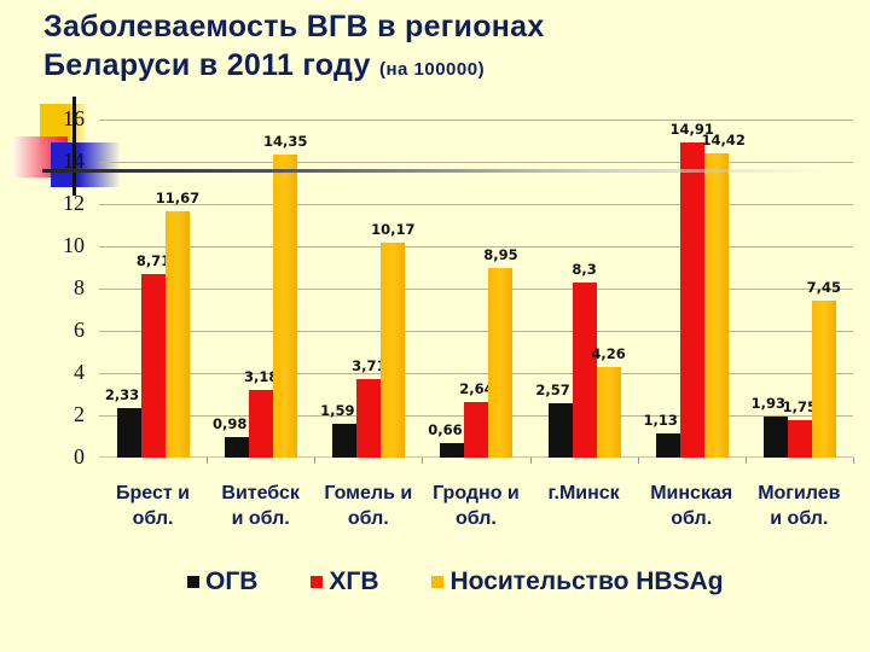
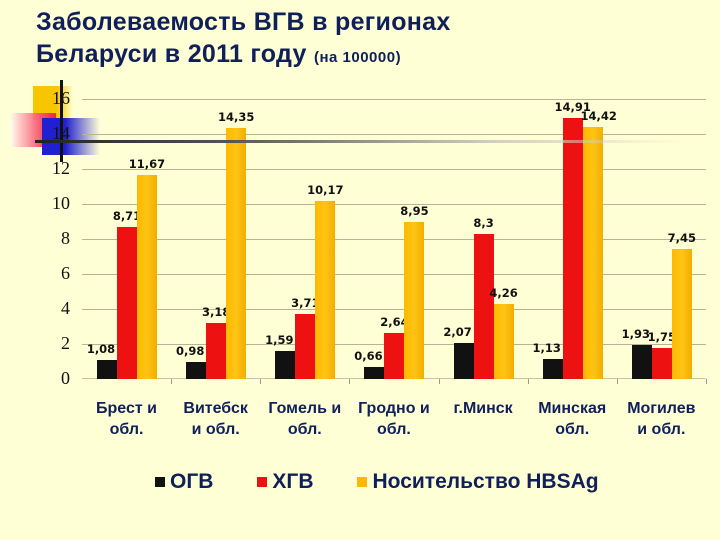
ОГВ/Брест и обл.: 2,33 -> 1,08
ОГВ/г.Минск: 2,57 -> 2,07
